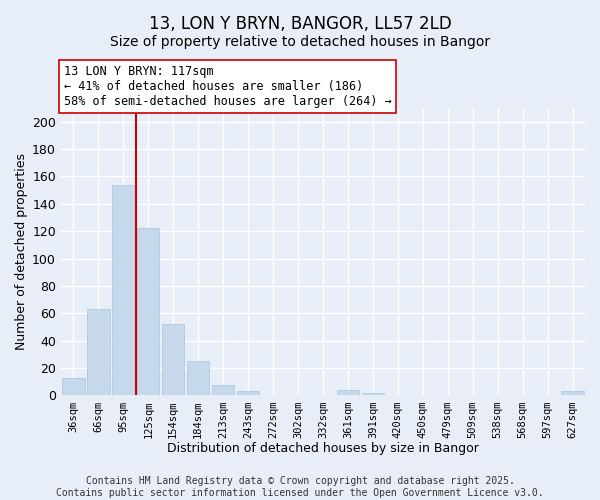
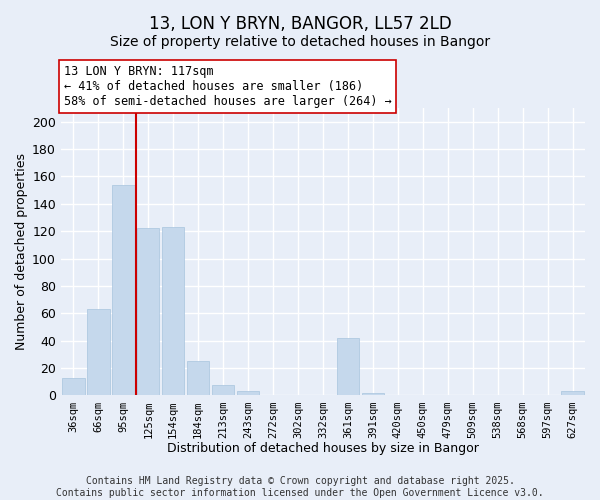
154sqm: 52 -> 123
361sqm: 4 -> 42
